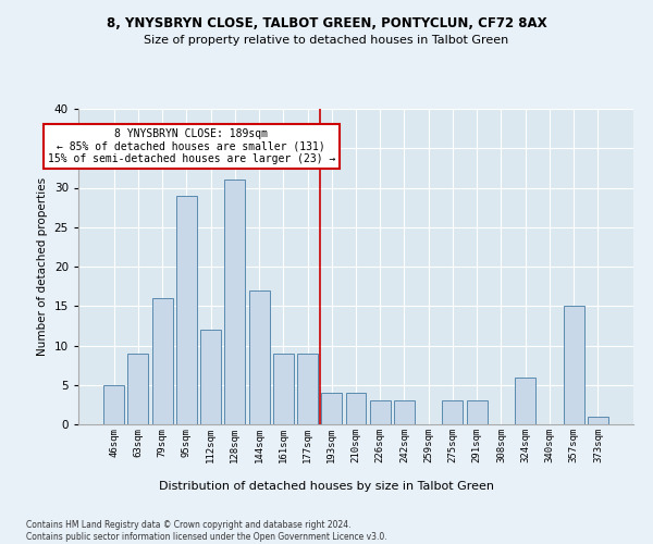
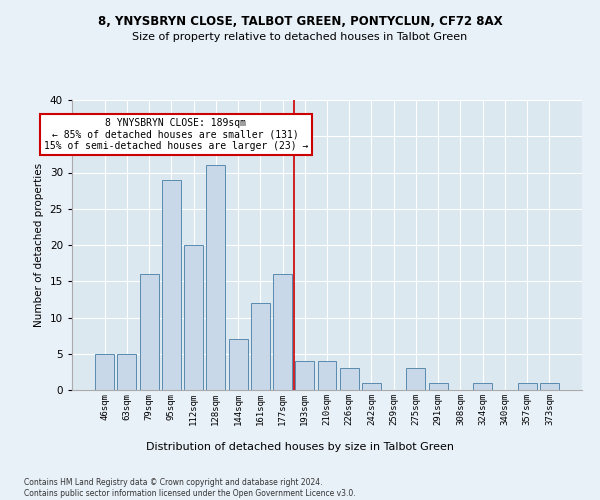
63sqm: 9 -> 5
112sqm: 12 -> 20
144sqm: 17 -> 7
161sqm: 9 -> 12
177sqm: 9 -> 16
242sqm: 3 -> 1
291sqm: 3 -> 1
324sqm: 6 -> 1
357sqm: 15 -> 1
